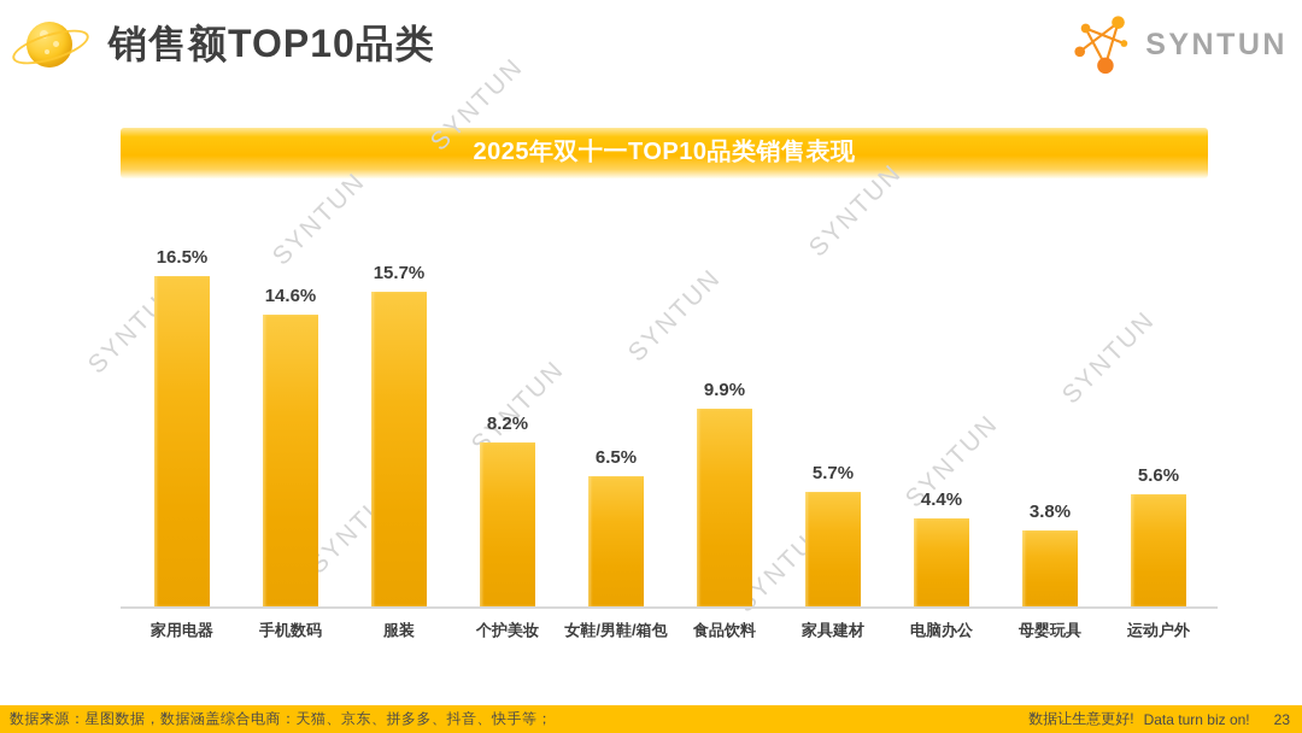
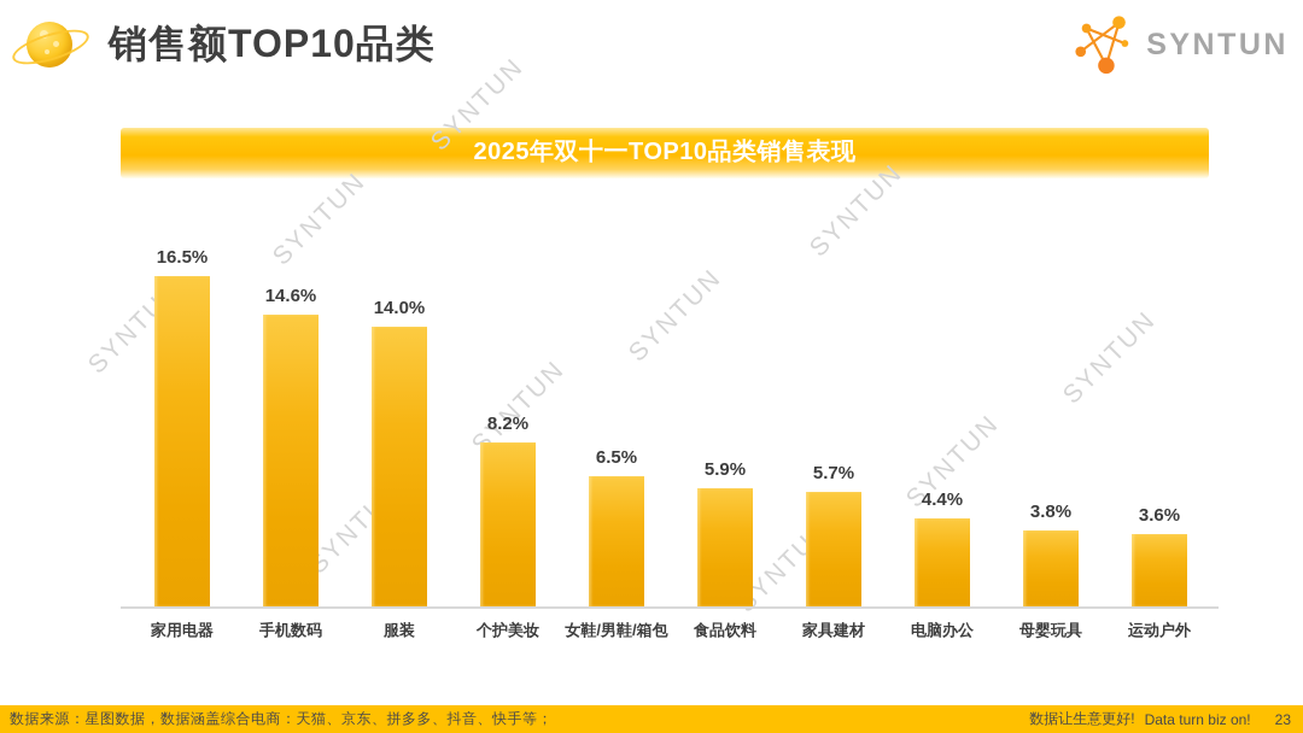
服装: 15.7% -> 14.0%
食品饮料: 9.9% -> 5.9%
运动户外: 5.6% -> 3.6%
